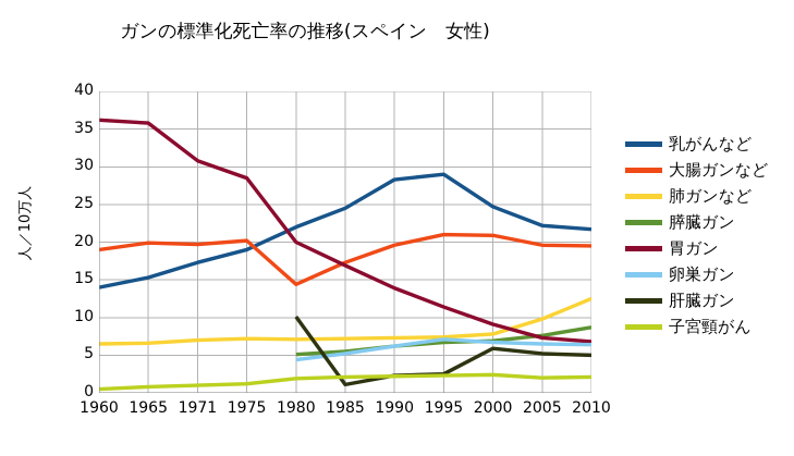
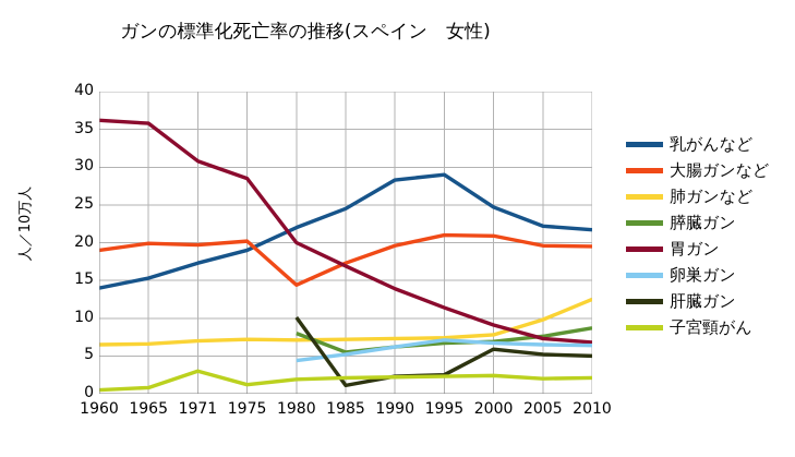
子宮頸がん/1971: 1 -> 3
膵臓ガン/1980: 5 -> 8
